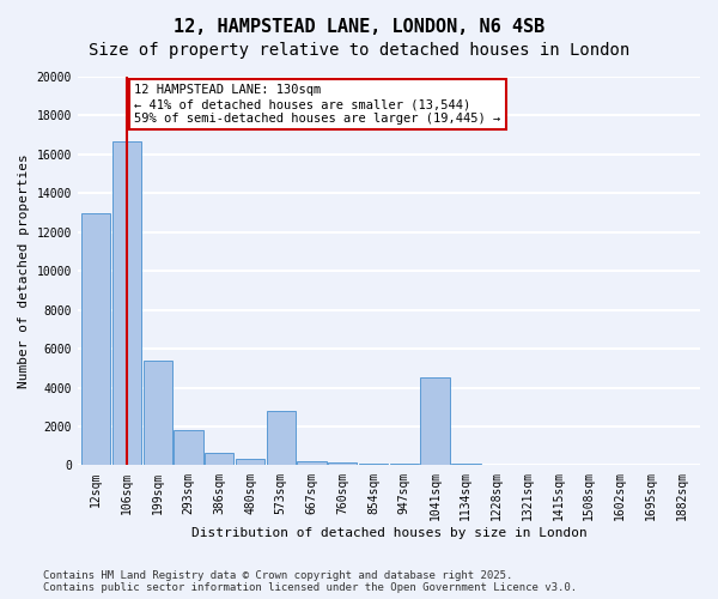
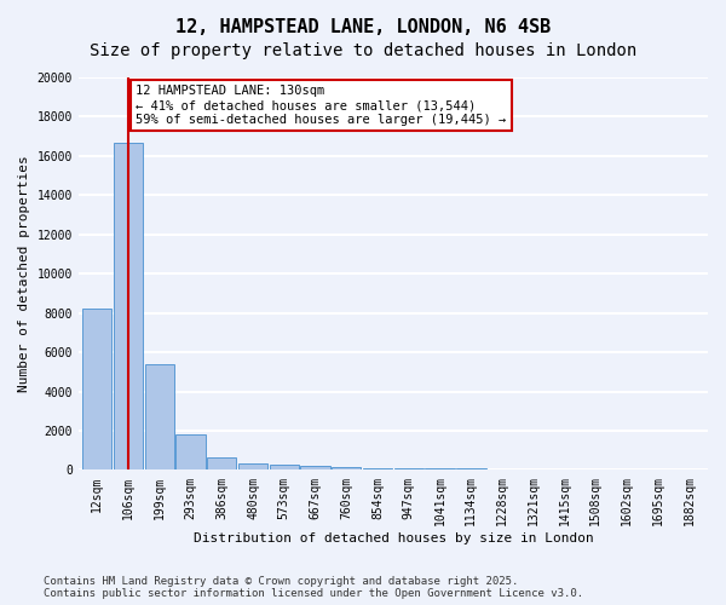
12sqm: 13000 -> 8200
573sqm: 2800 -> 200
1041sqm: 4500 -> 100
